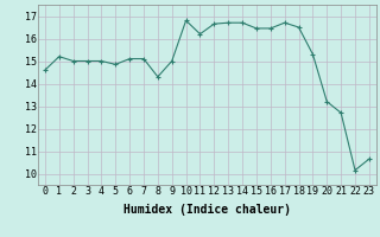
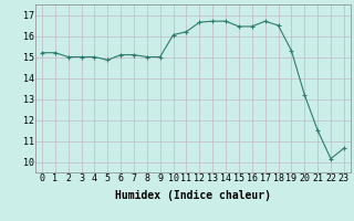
0: 14.6 -> 15.2
8: 14.3 -> 15.0
10: 16.8 -> 16.1
21: 12.7 -> 11.5
